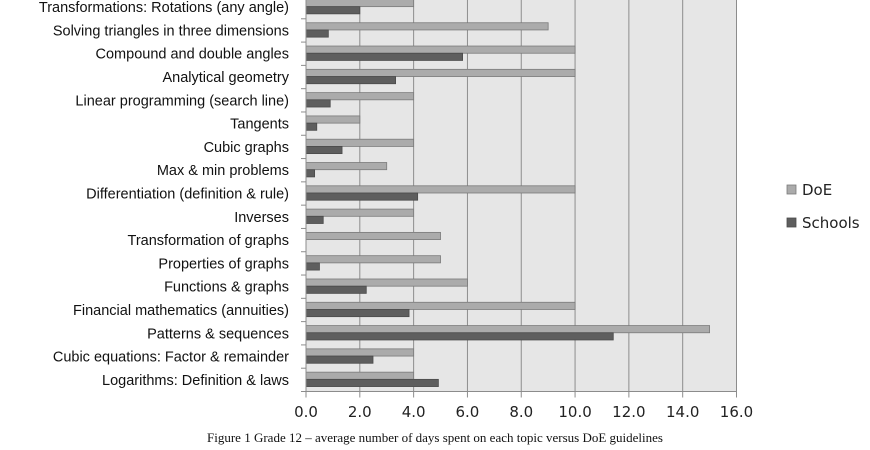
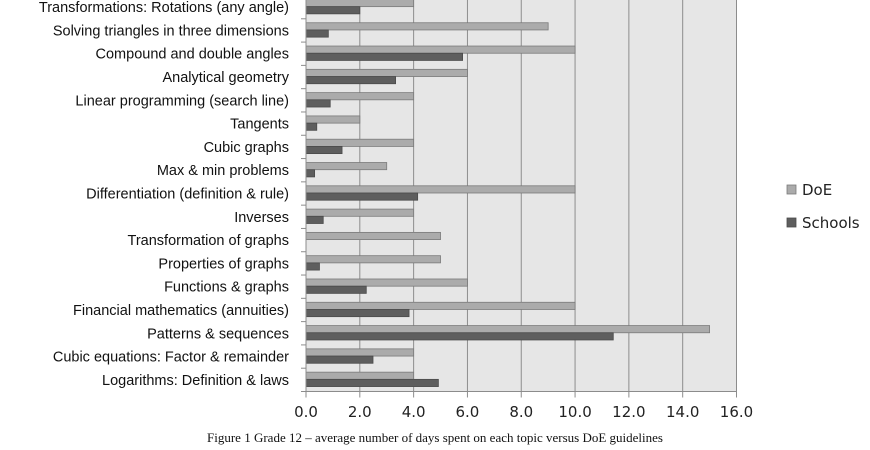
DoE/Analytical geometry: 10 -> 6
